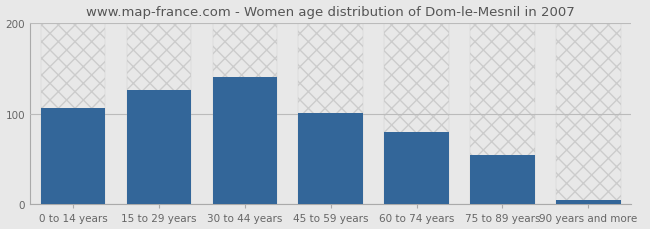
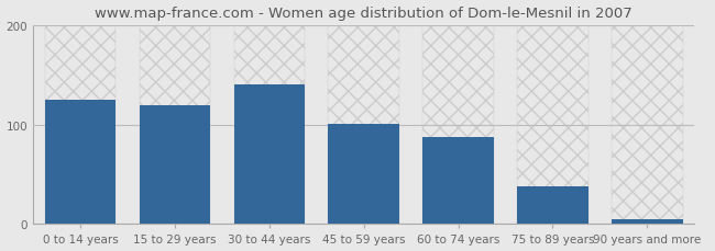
0 to 14 years: 106 -> 125
15 to 29 years: 126 -> 120
60 to 74 years: 80 -> 88
75 to 89 years: 54 -> 38
